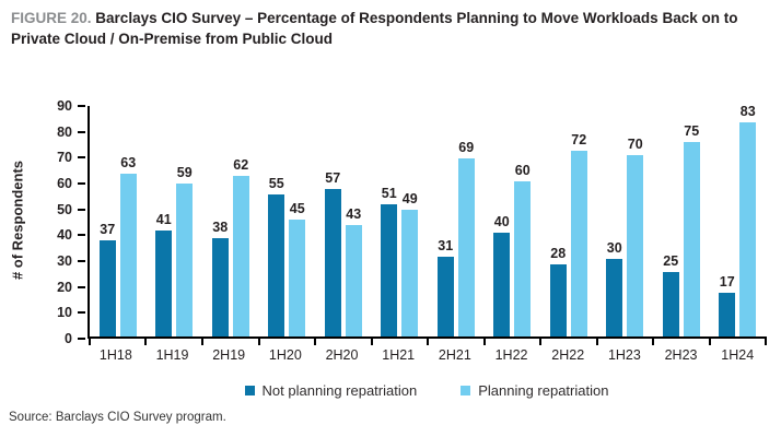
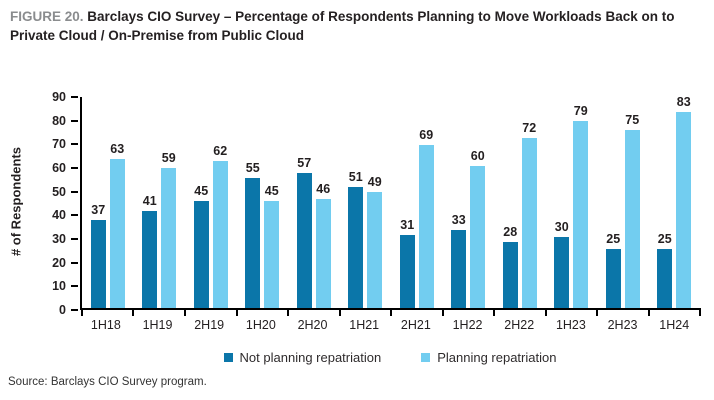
Not planning repatriation/2H19: 38 -> 45
Planning repatriation/2H20: 43 -> 46
Not planning repatriation/1H22: 40 -> 33
Planning repatriation/1H23: 70 -> 79
Not planning repatriation/1H24: 17 -> 25
